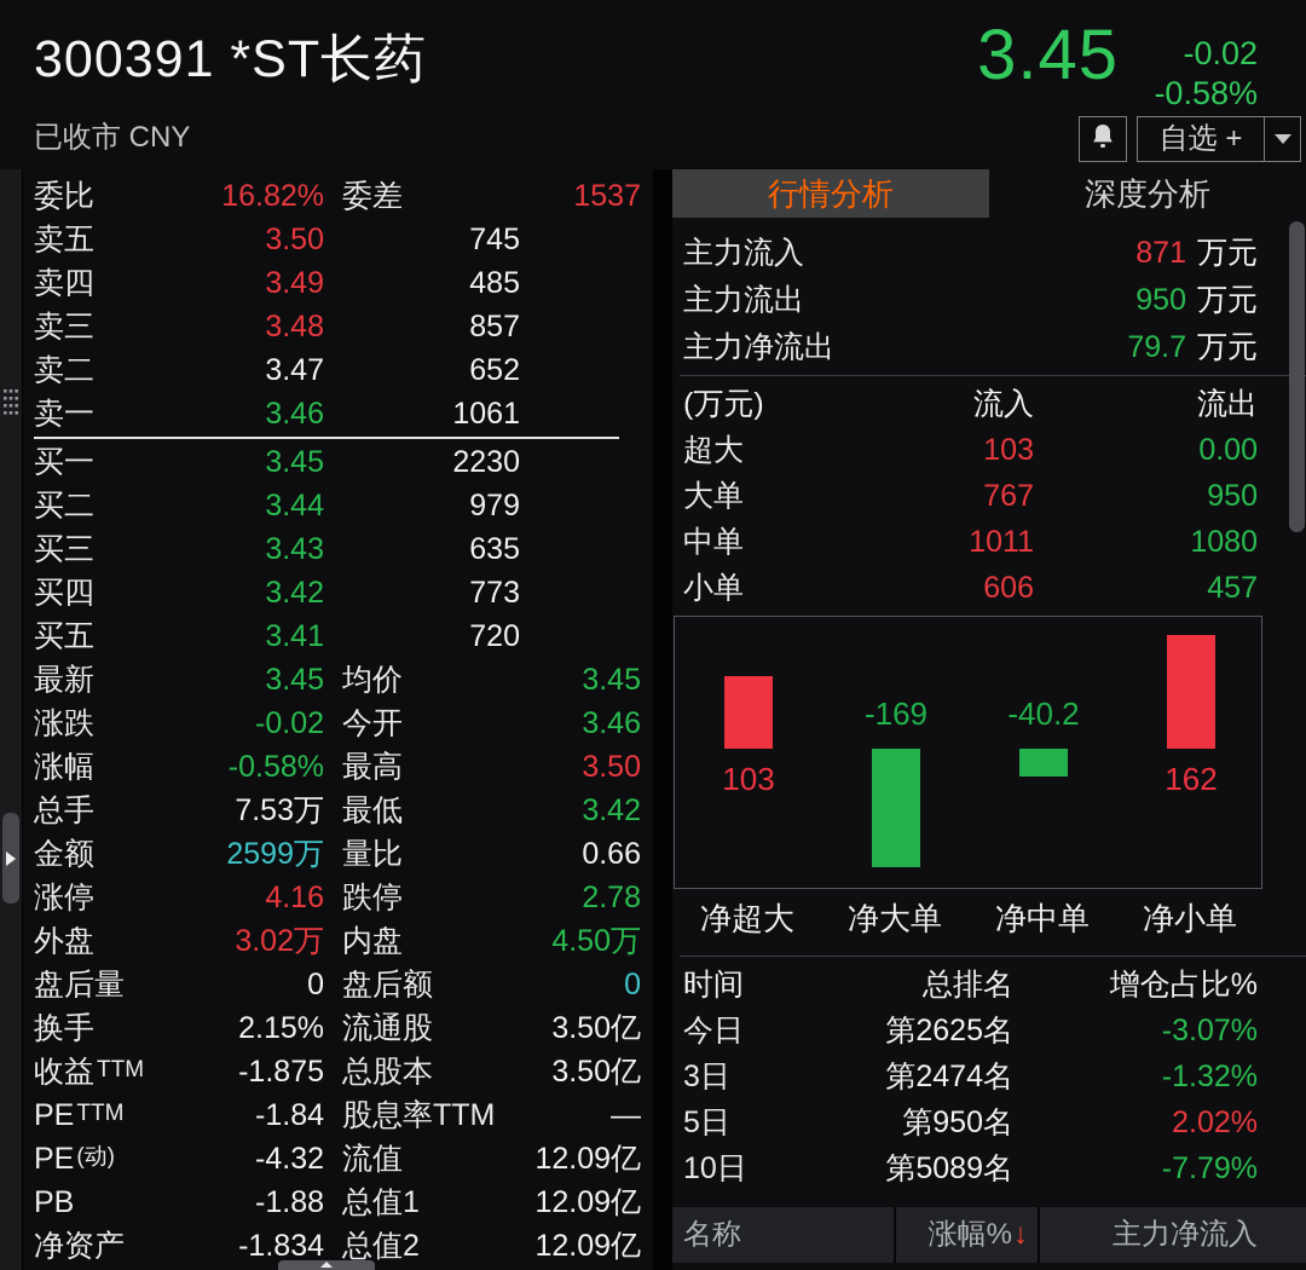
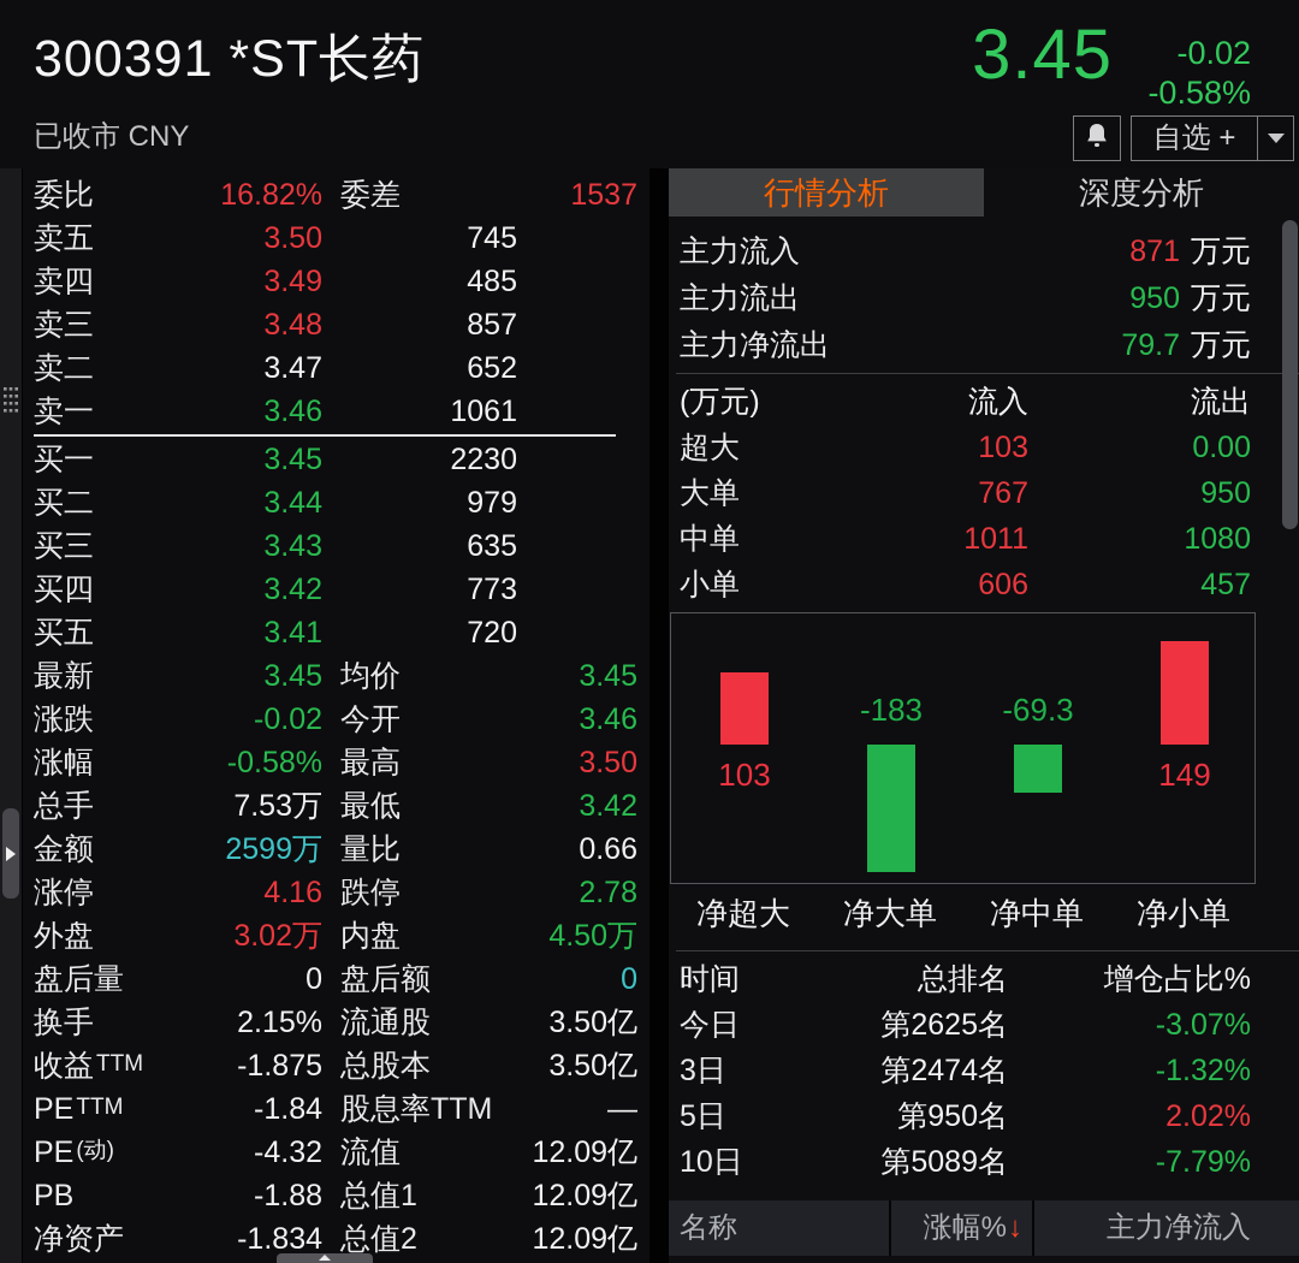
净大单: -169 -> -183
净中单: -40.2 -> -69.3
净小单: 162 -> 149
